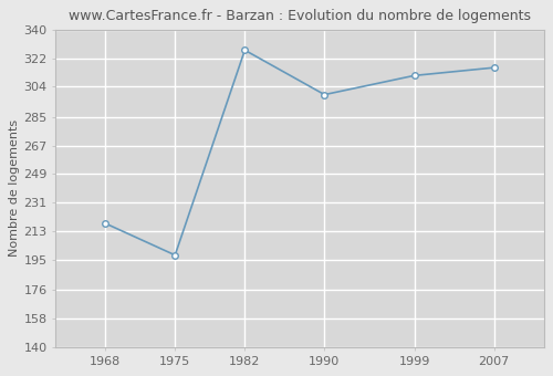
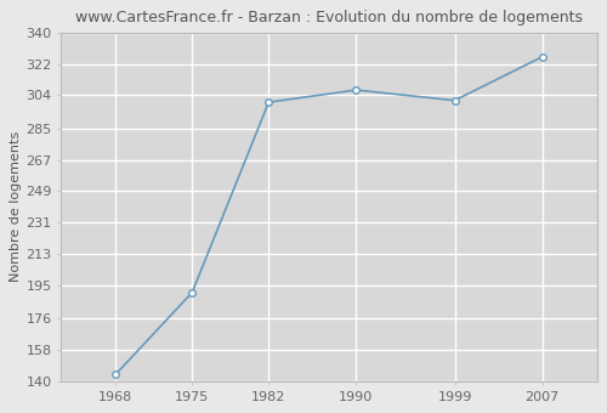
1968: 218 -> 144
1975: 198 -> 191
1982: 327 -> 300
1990: 299 -> 307
1999: 311 -> 301
2007: 316 -> 326
